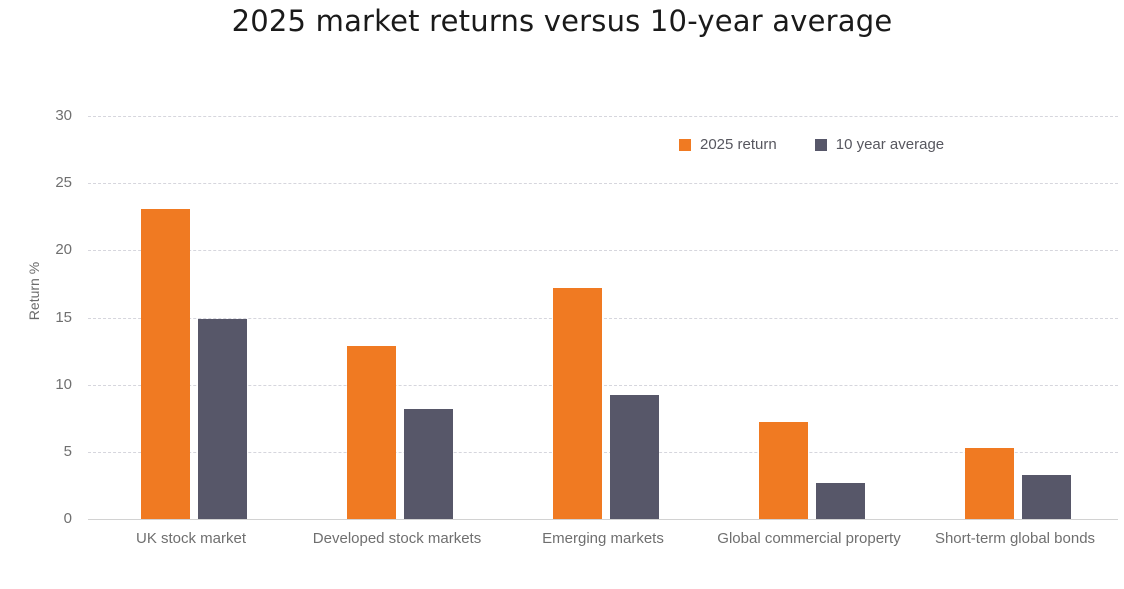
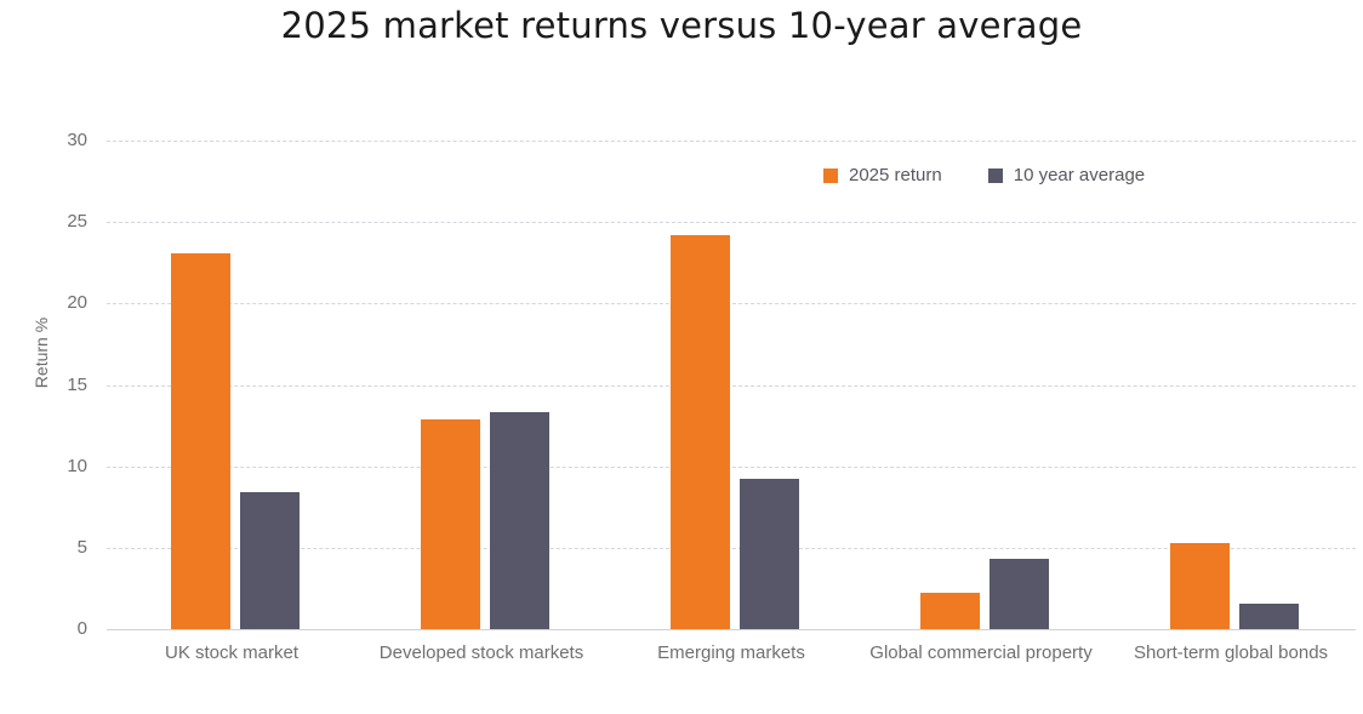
10 year average/UK stock market: 14.9 -> 8.4
10 year average/Developed stock markets: 8.2 -> 13.3
2025 return/Emerging markets: 17.2 -> 24.2
2025 return/Global commercial property: 7.2 -> 2.2
10 year average/Global commercial property: 2.7 -> 4.3
10 year average/Short-term global bonds: 3.3 -> 1.6
